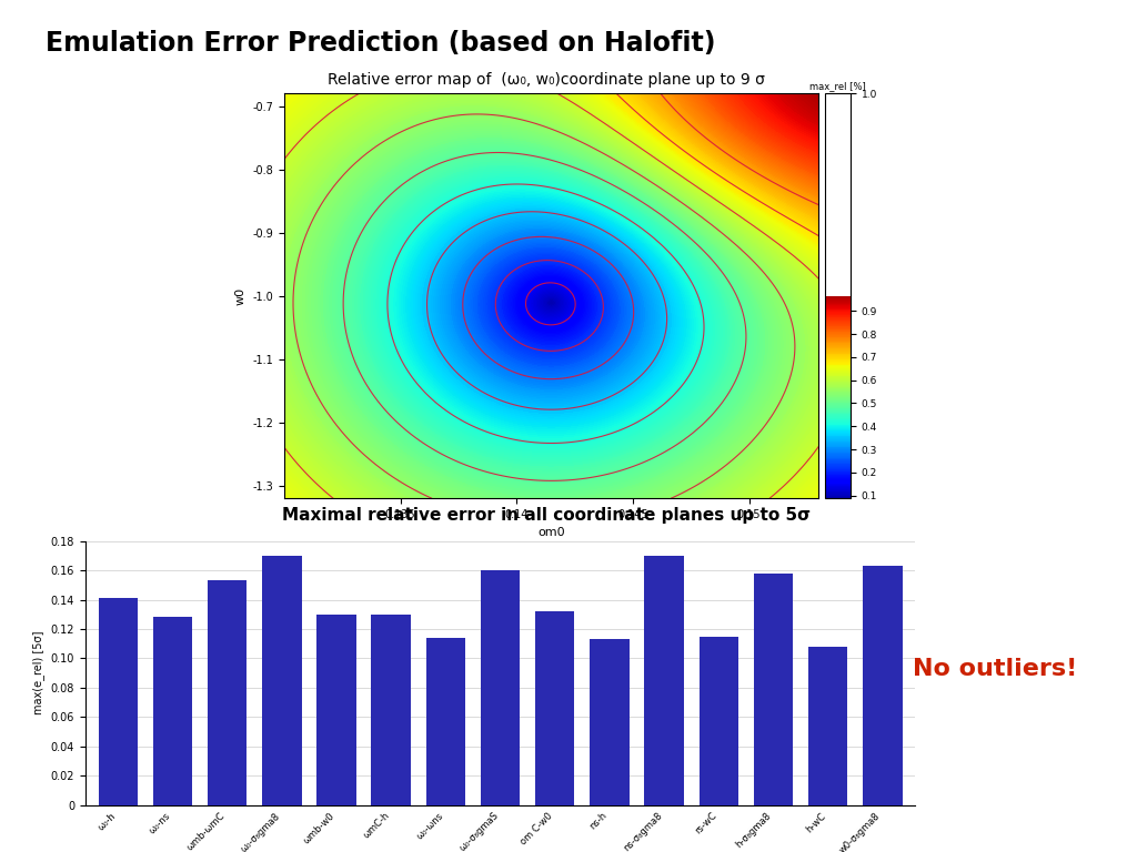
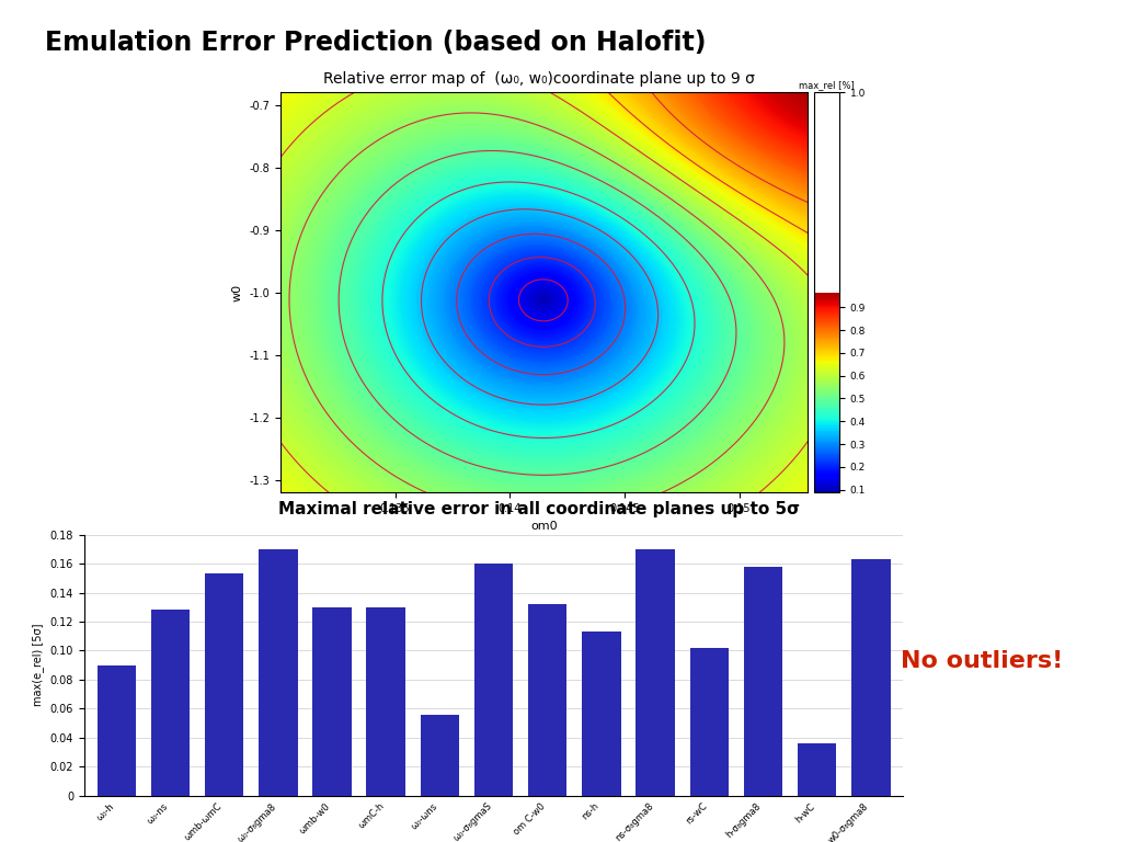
ω₀-h: 0.141 -> 0.090
ω₀-ωns: 0.114 -> 0.056
rs-wC: 0.115 -> 0.102
h-wC: 0.108 -> 0.036
